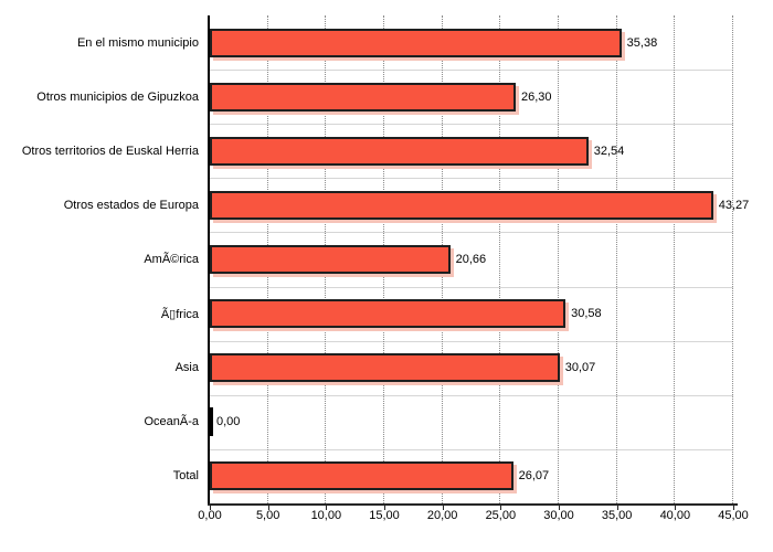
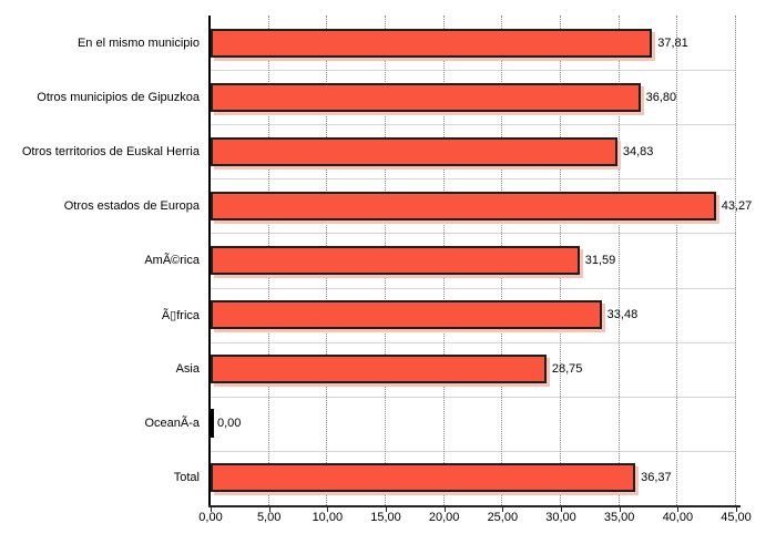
En el mismo municipio: 35,38 -> 37,81
Otros municipios de Gipuzkoa: 26,30 -> 36,80
Otros territorios de Euskal Herria: 32,54 -> 34,83
AmÃ©rica: 20,66 -> 31,59
Ã▯frica: 30,58 -> 33,48
Asia: 30,07 -> 28,75
Total: 26,07 -> 36,37
